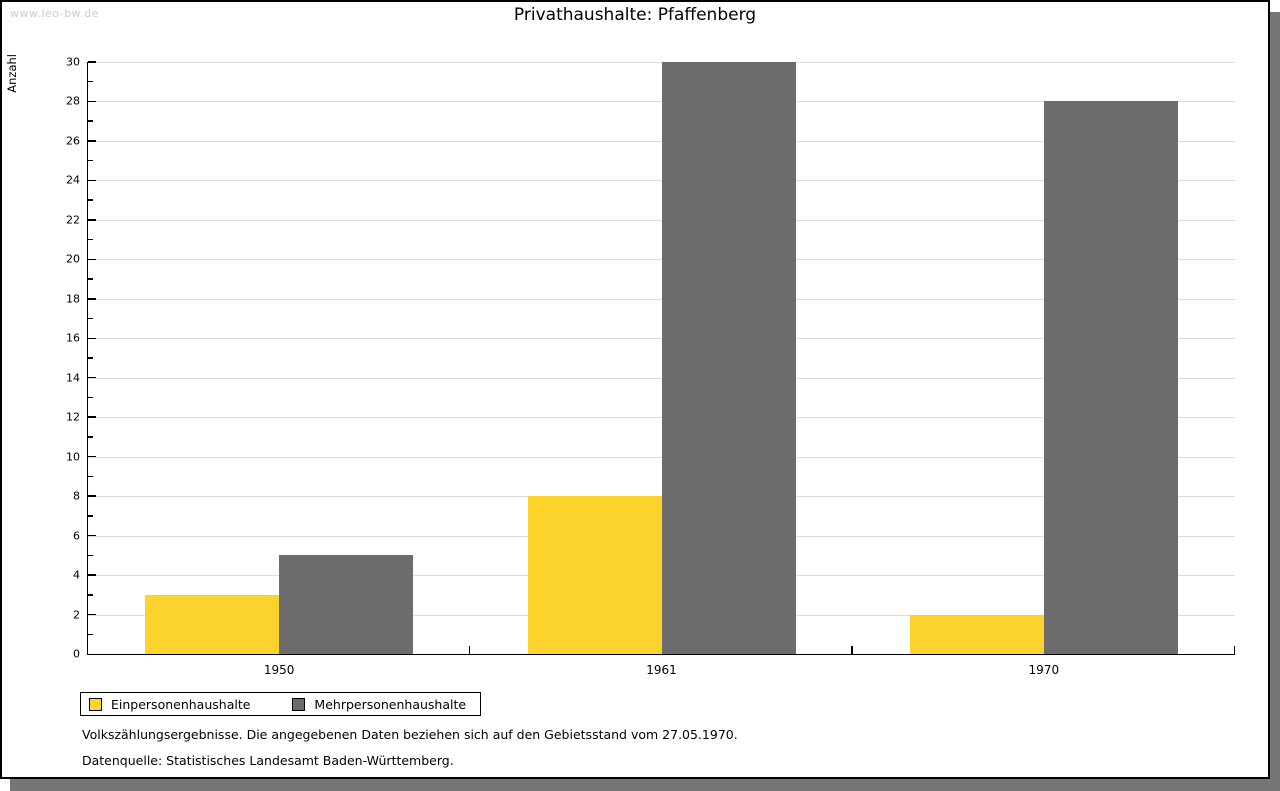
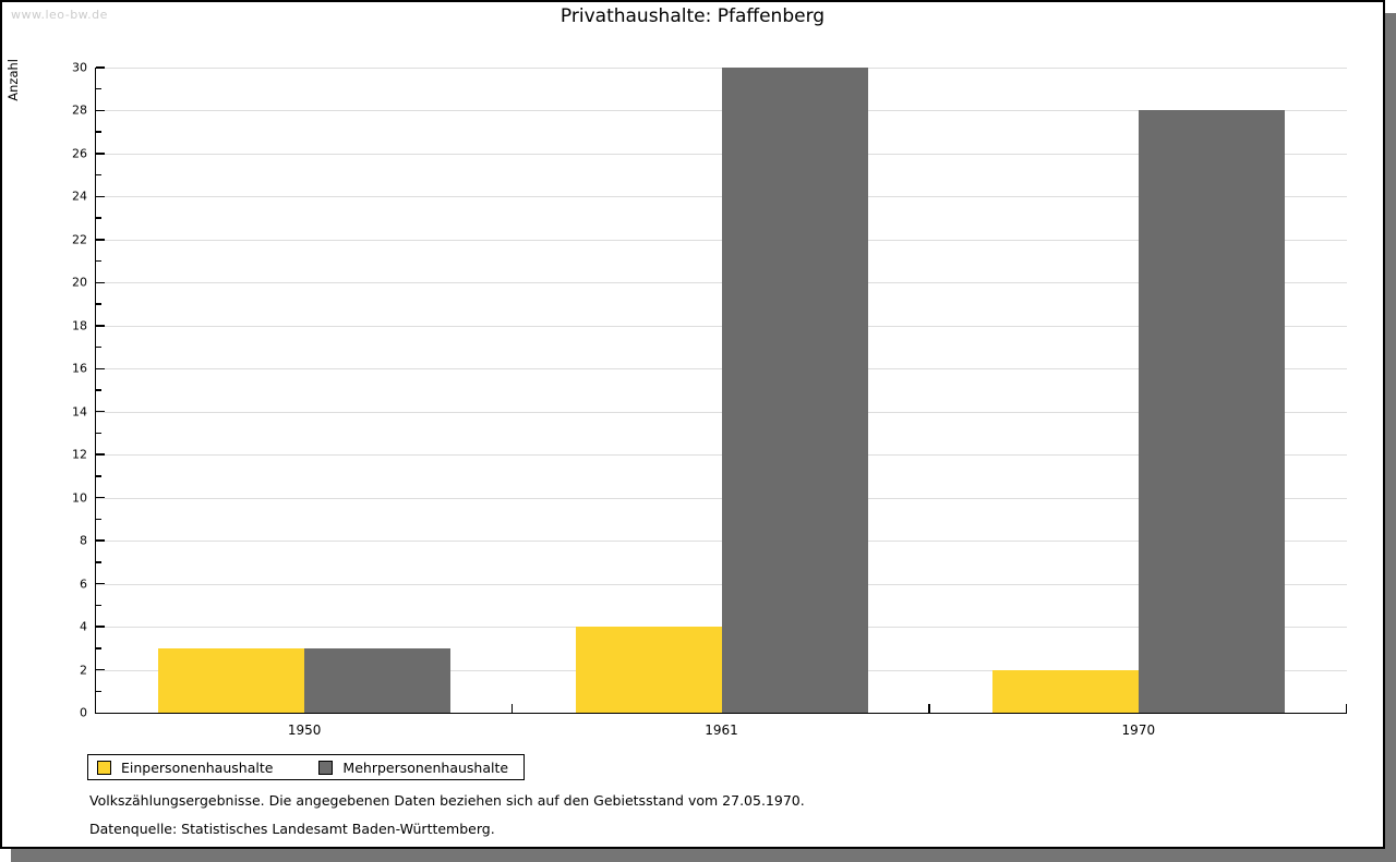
Mehrpersonenhaushalte/1950: 5 -> 3
Einpersonenhaushalte/1961: 8 -> 4
